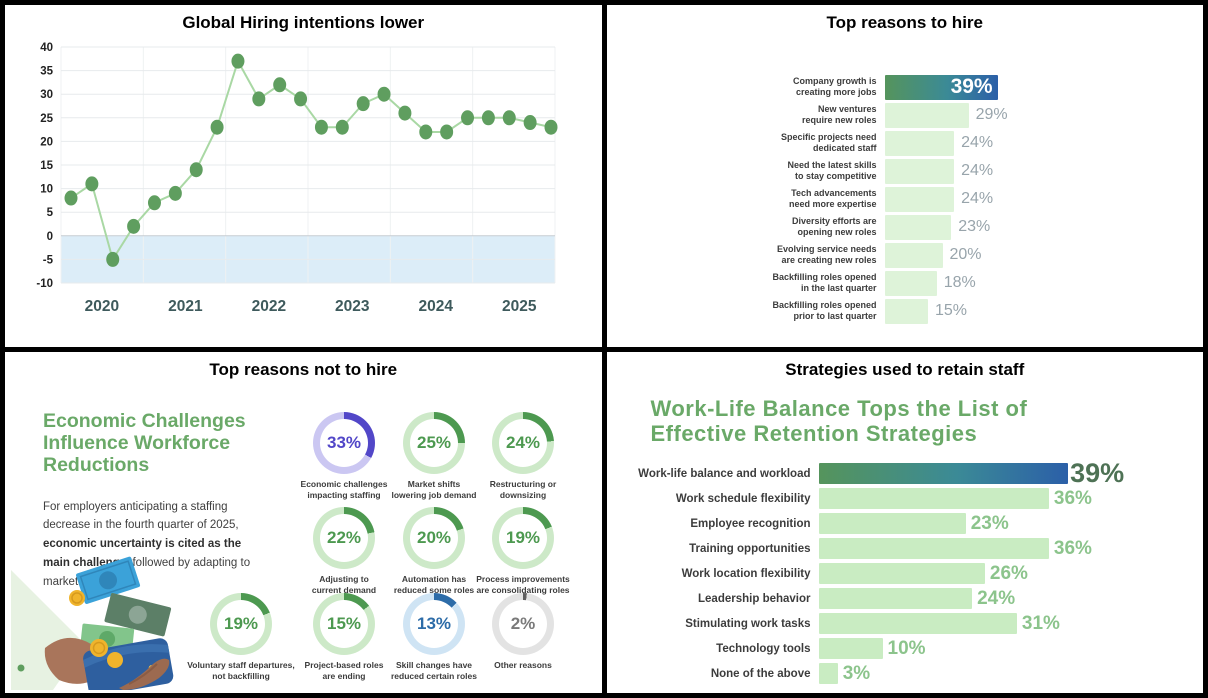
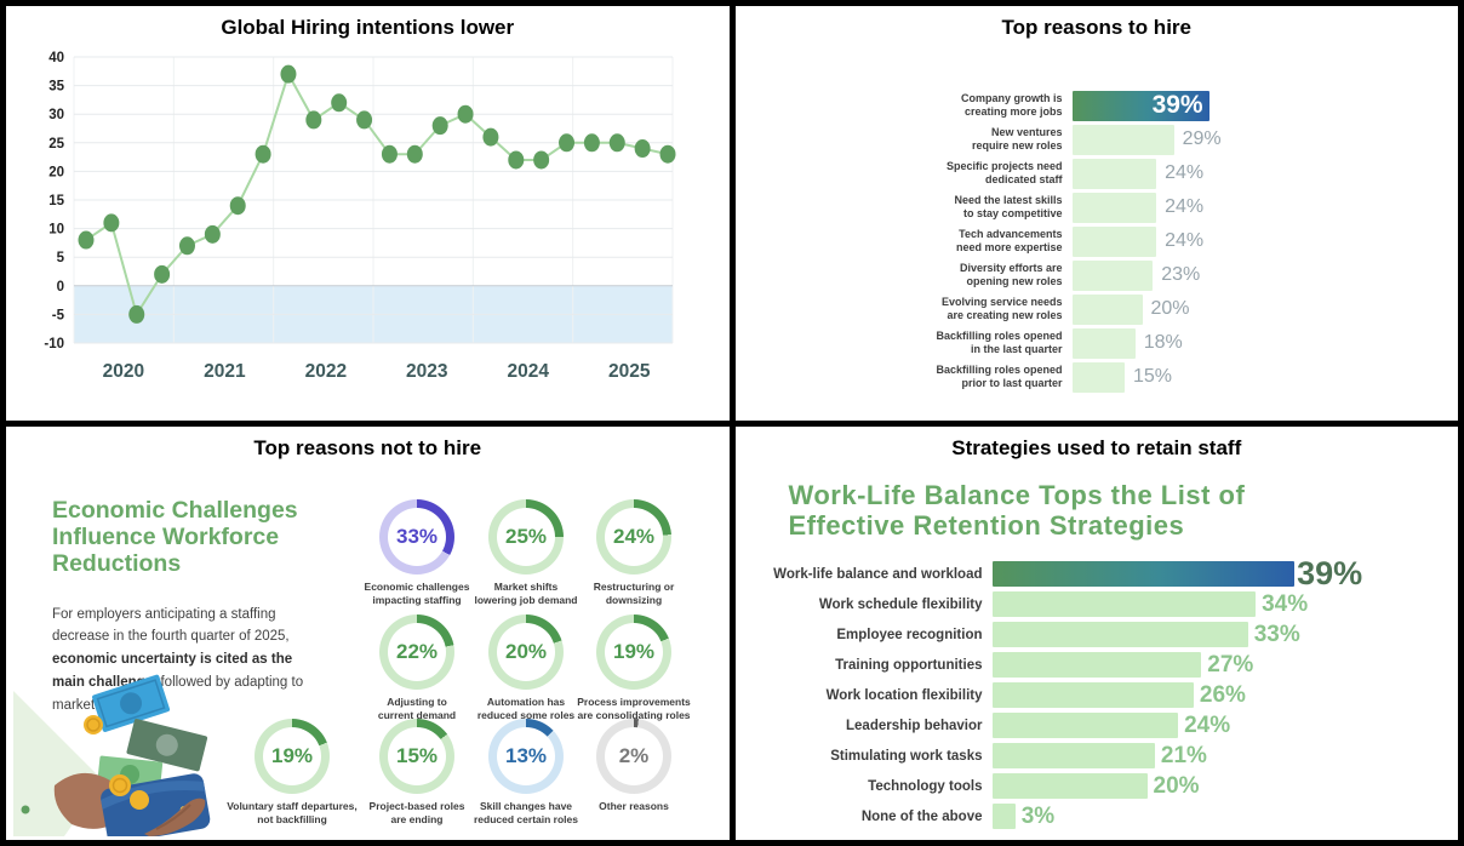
Strategies used to retain staff/Work schedule flexibility: 36% -> 34%
Strategies used to retain staff/Employee recognition: 23% -> 33%
Strategies used to retain staff/Training opportunities: 36% -> 27%
Strategies used to retain staff/Stimulating work tasks: 31% -> 21%
Strategies used to retain staff/Technology tools: 10% -> 20%
